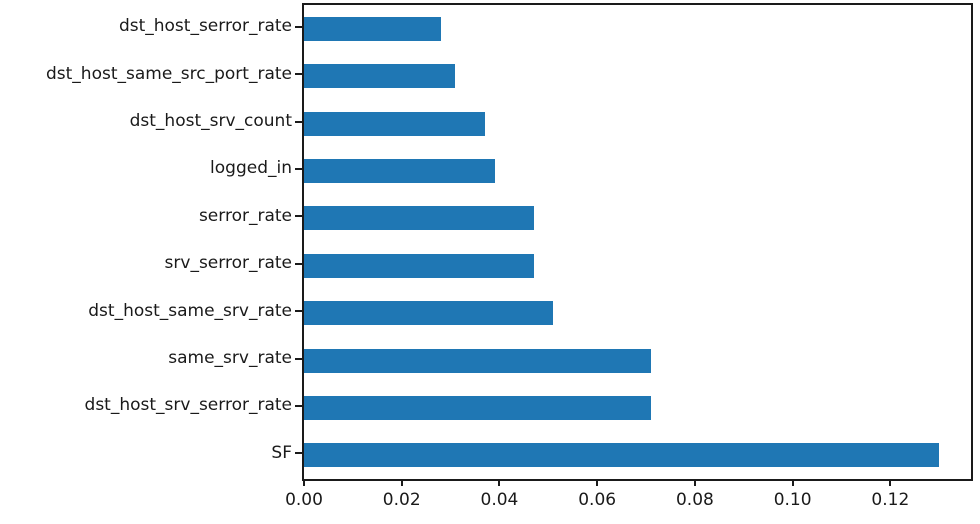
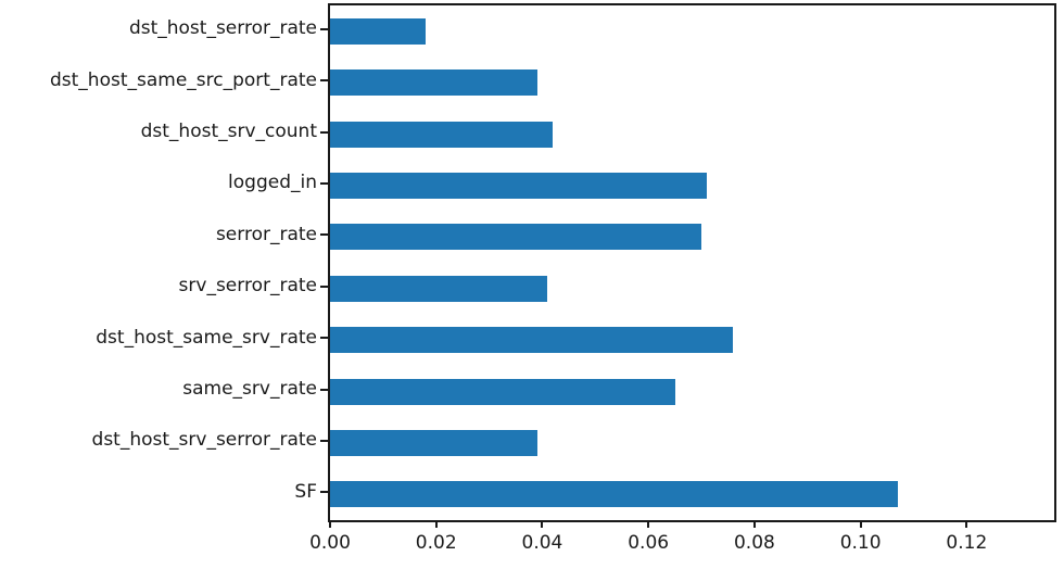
dst_host_serror_rate: 0.028 -> 0.018
dst_host_same_src_port_rate: 0.031 -> 0.039
dst_host_srv_count: 0.037 -> 0.042
logged_in: 0.039 -> 0.071
serror_rate: 0.047 -> 0.070
srv_serror_rate: 0.047 -> 0.041
dst_host_same_srv_rate: 0.051 -> 0.076
same_srv_rate: 0.071 -> 0.065
dst_host_srv_serror_rate: 0.071 -> 0.039
SF: 0.130 -> 0.107
